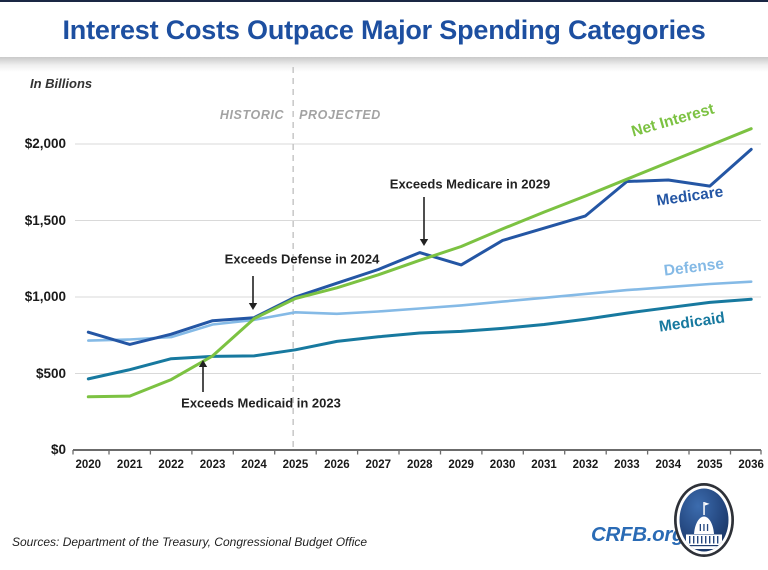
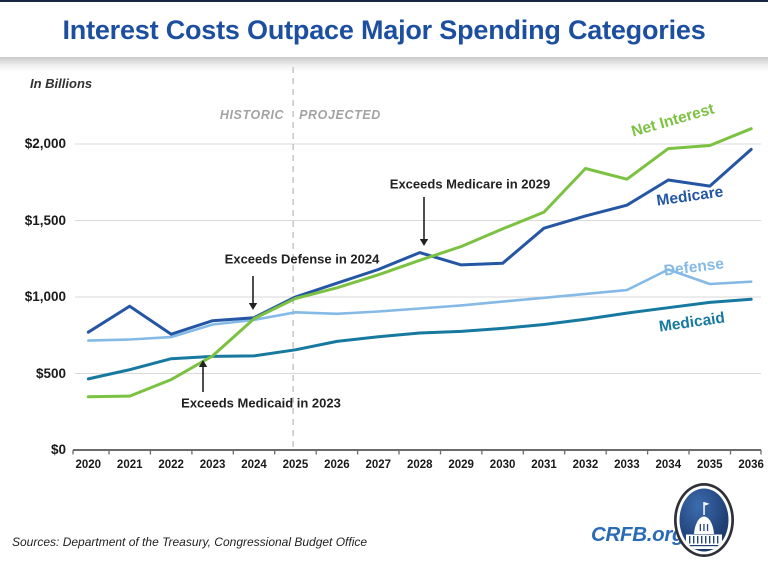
Medicare/2021: $690 -> $940
Medicare/2030: $1370 -> $1220
Net Interest/2032: $1660 -> $1840
Medicare/2033: $1760 -> $1600
Net Interest/2034: $1880 -> $1970
Defense/2034: $1060 -> $1180
